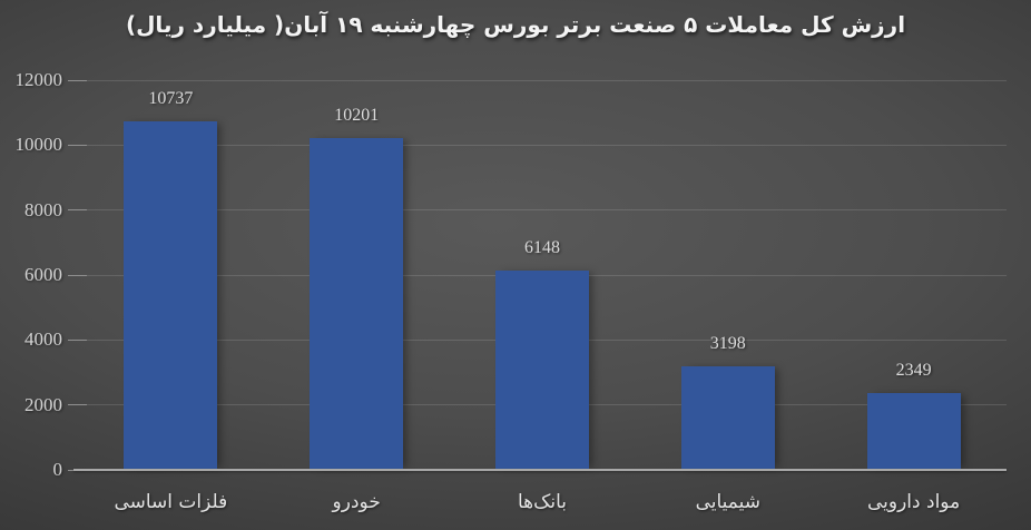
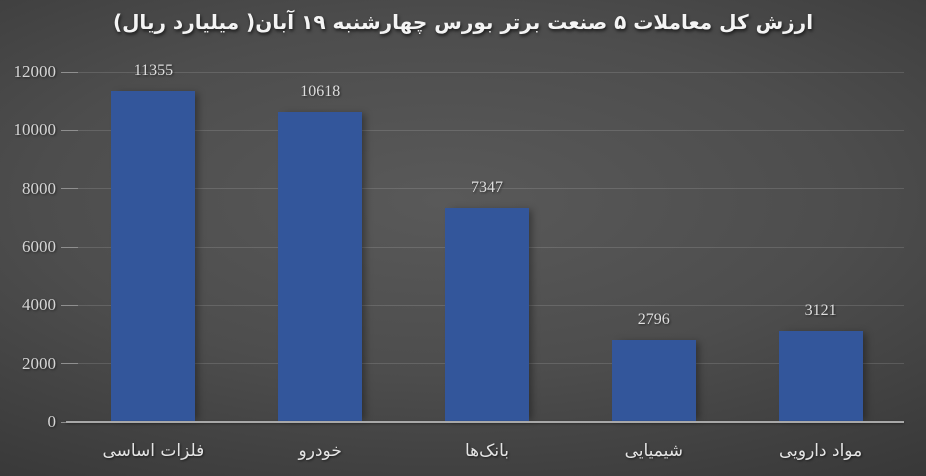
فلزات اساسی: 10737 -> 11355
خودرو: 10201 -> 10618
بانک‌ها: 6148 -> 7347
شیمیایی: 3198 -> 2796
مواد دارویی: 2349 -> 3121
